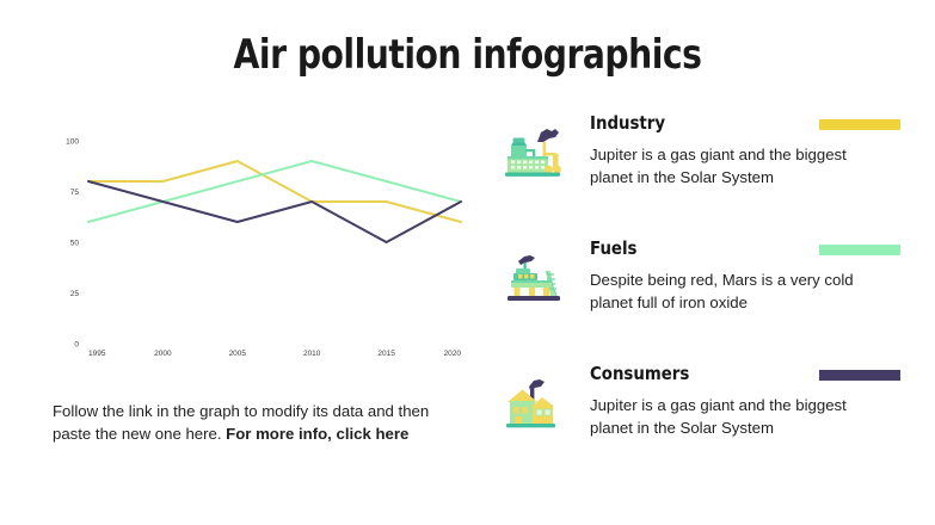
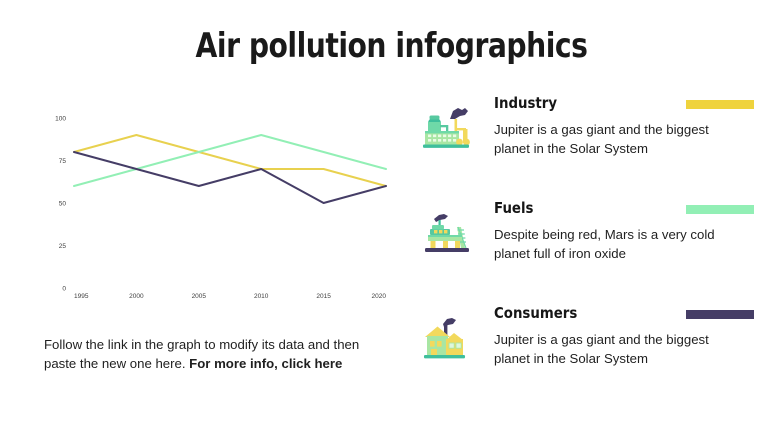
Industry/2000: 80 -> 90
Industry/2005: 90 -> 80
Consumers/2020: 70 -> 60
